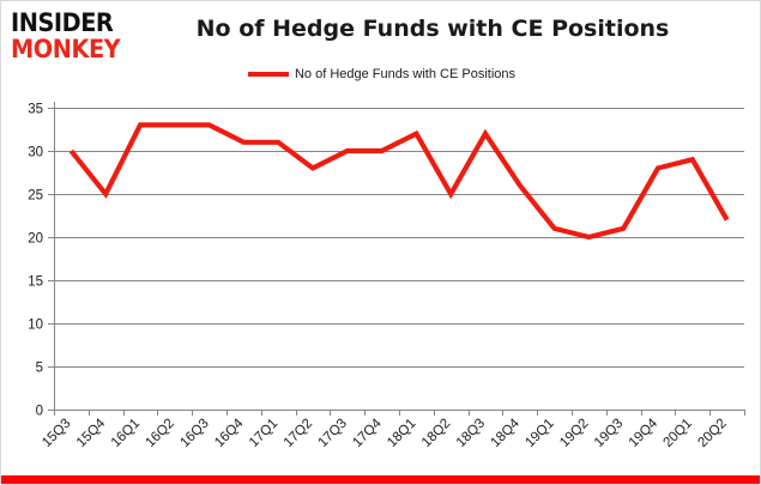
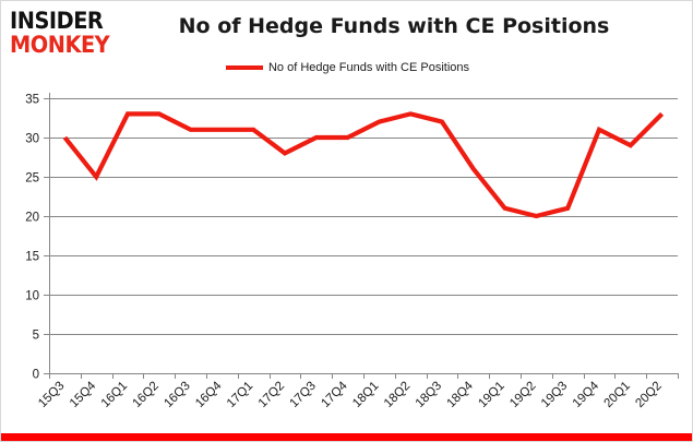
16Q3: 33 -> 31
18Q2: 25 -> 33
19Q4: 28 -> 31
20Q2: 22 -> 33
